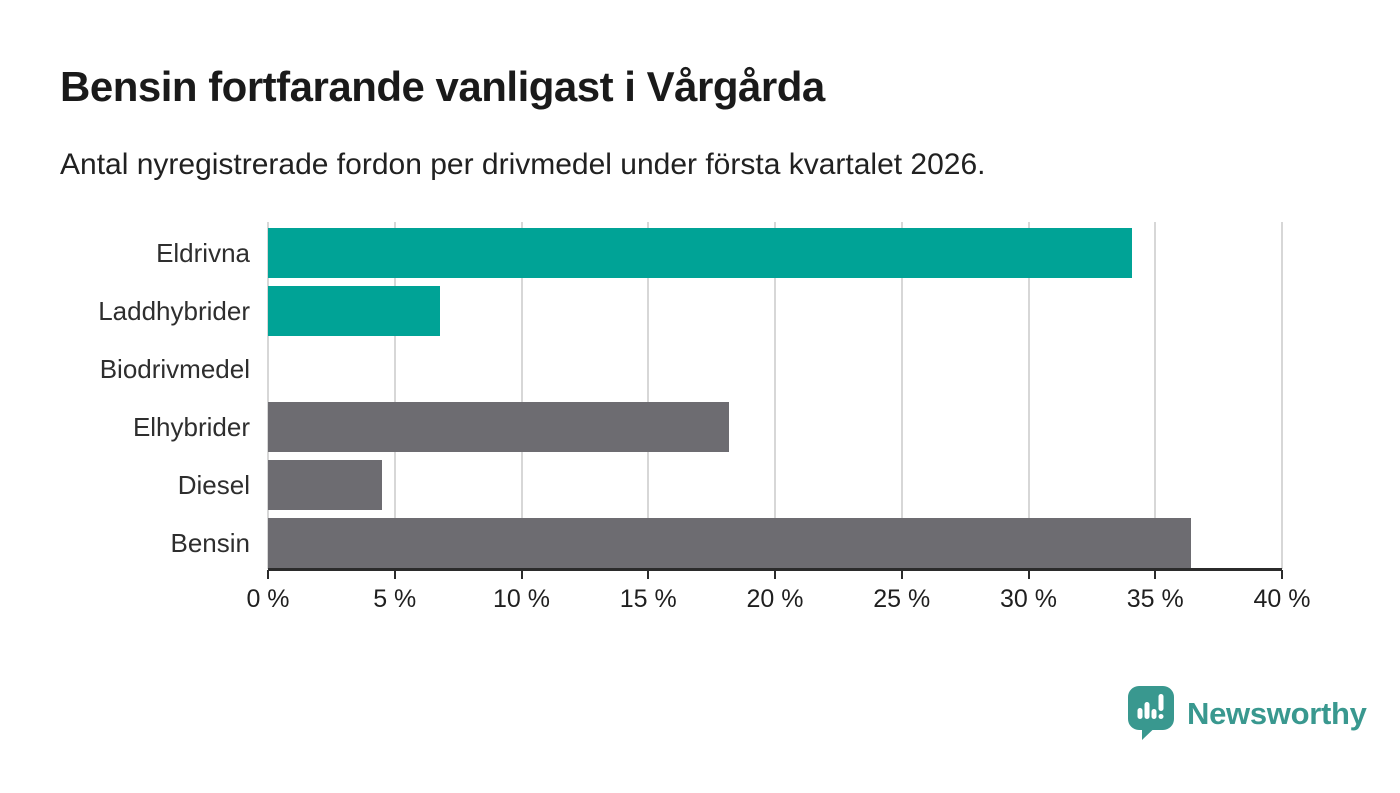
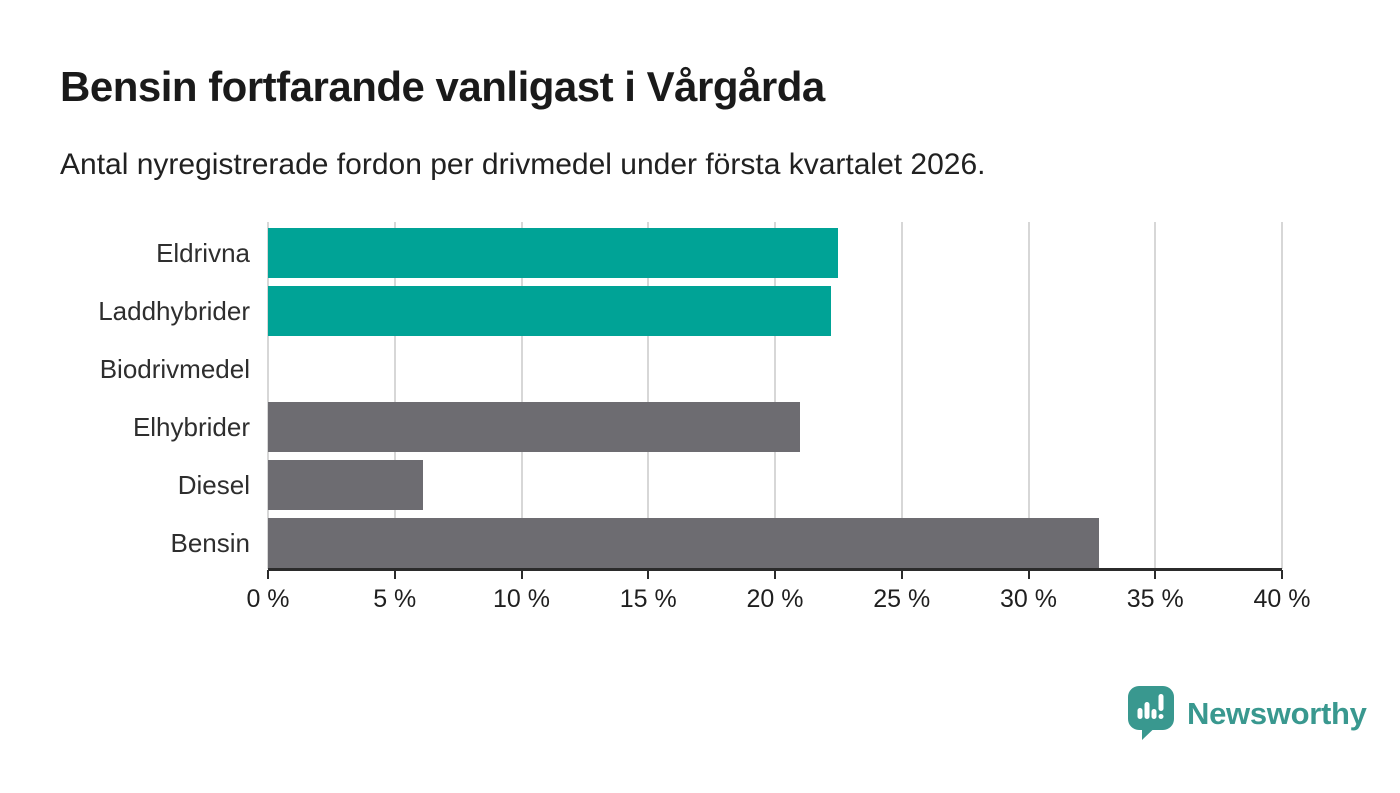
Eldrivna: 34.1% -> 22.5%
Laddhybrider: 6.8% -> 22.2%
Elhybrider: 18.2% -> 21.0%
Diesel: 4.5% -> 6.1%
Bensin: 36.4% -> 32.8%
